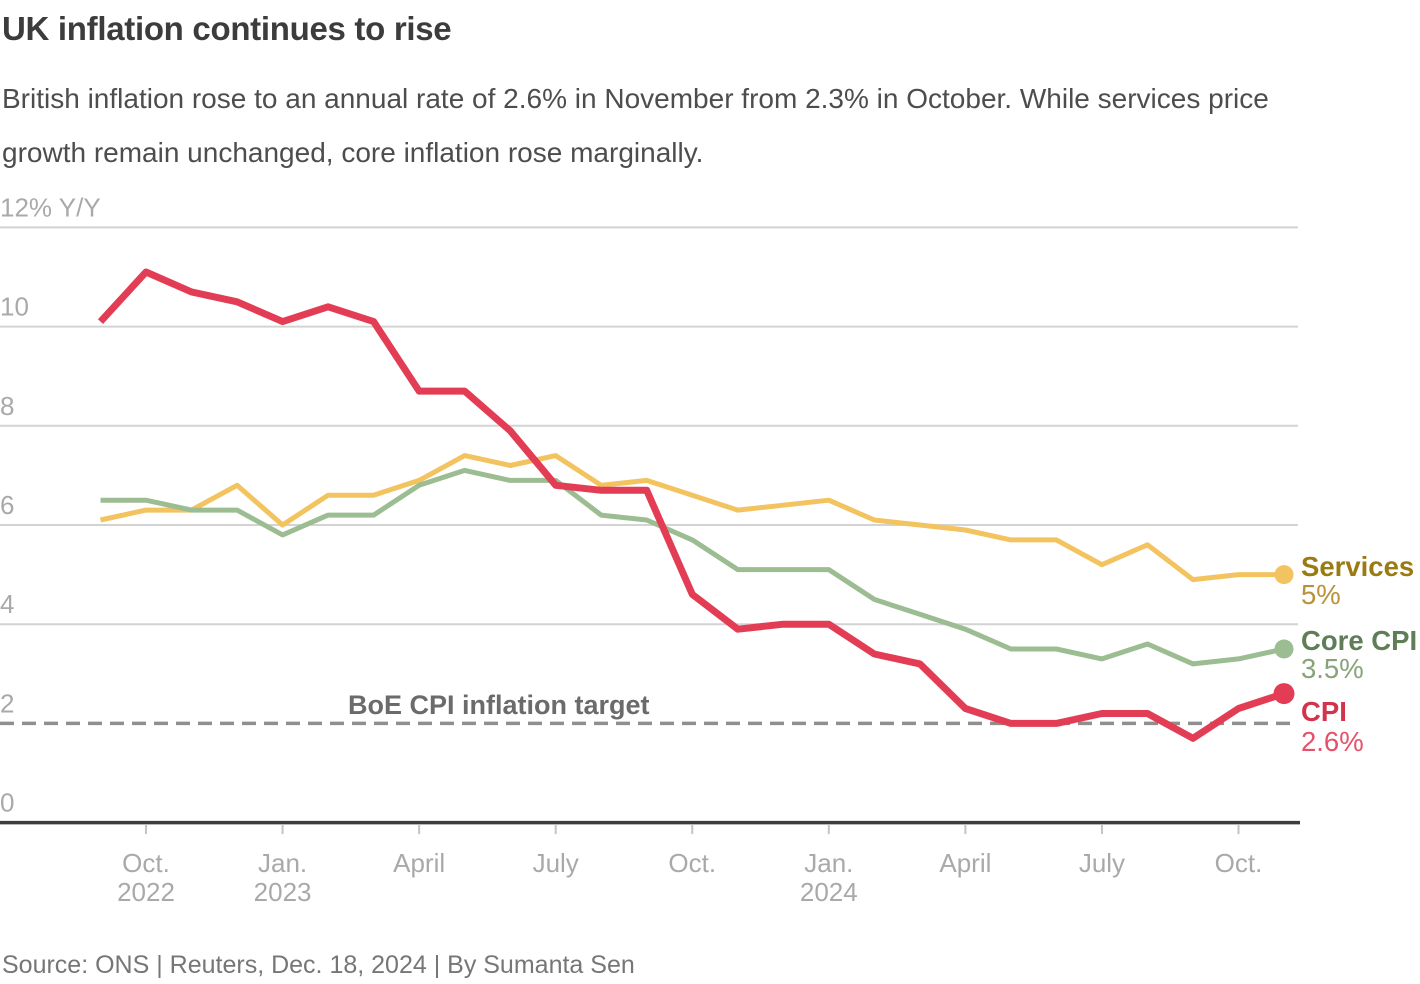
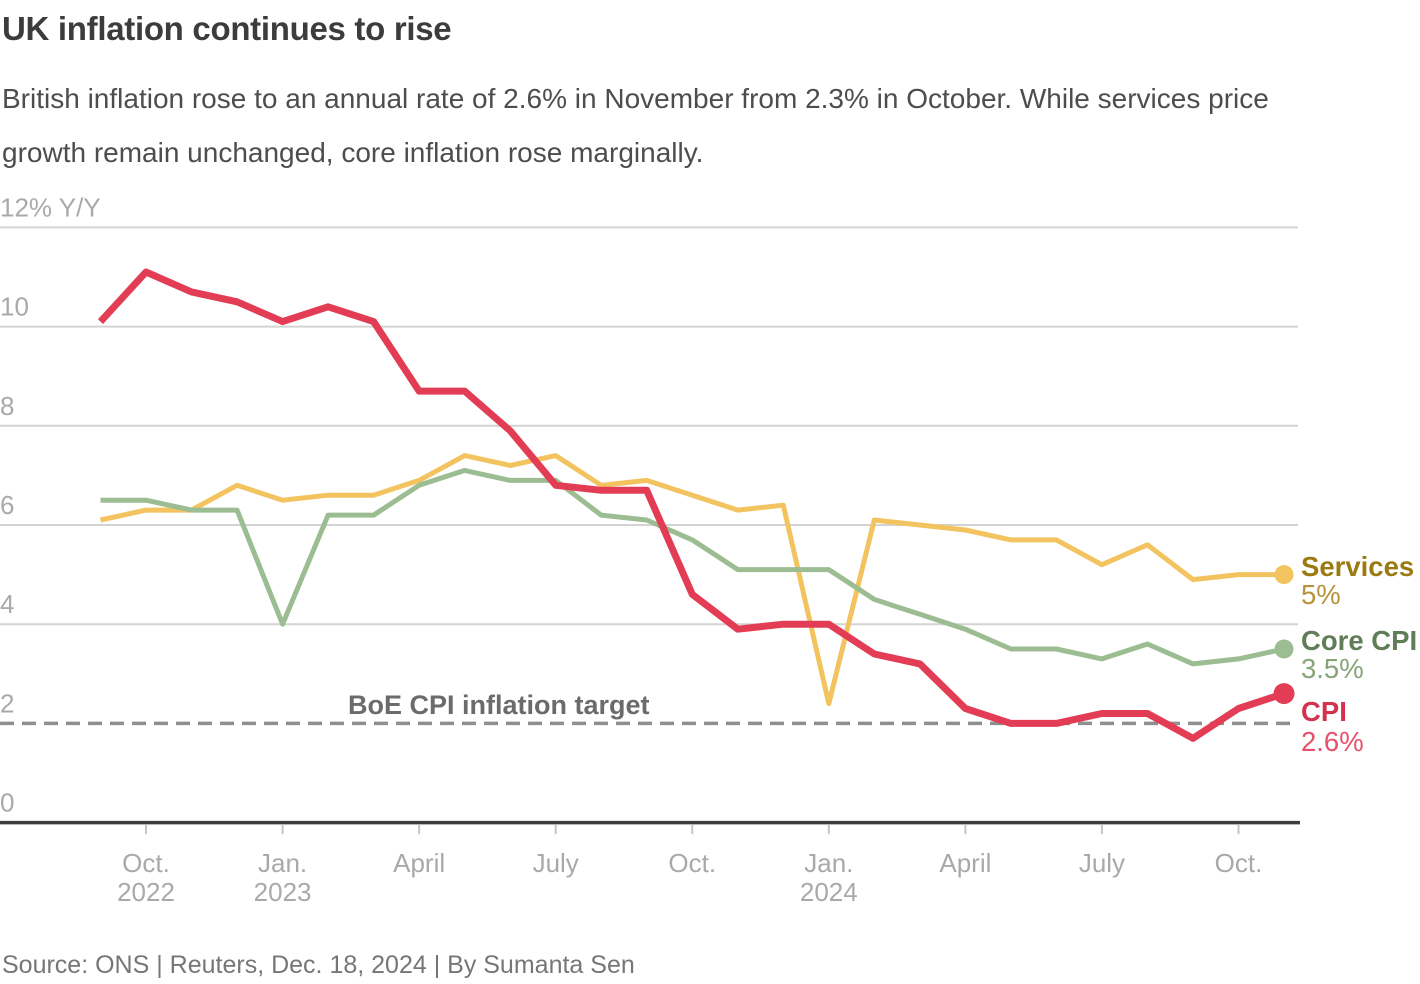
Services/Jan. 2023: 6.0 -> 6.5
Core CPI/Jan. 2023: 5.8 -> 4.0
Services/Jan. 2024: 6.5 -> 2.4
